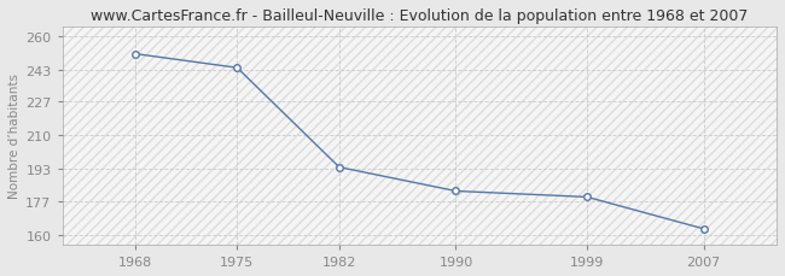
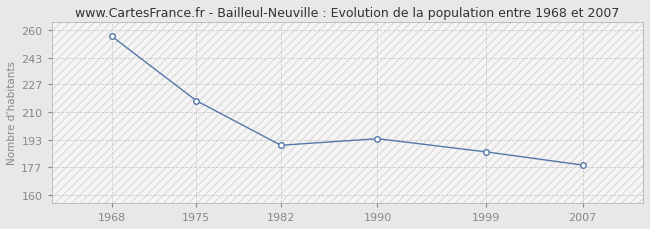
1968: 251 -> 256
1975: 244 -> 217
1982: 194 -> 190
1990: 182 -> 194
1999: 179 -> 186
2007: 163 -> 178
